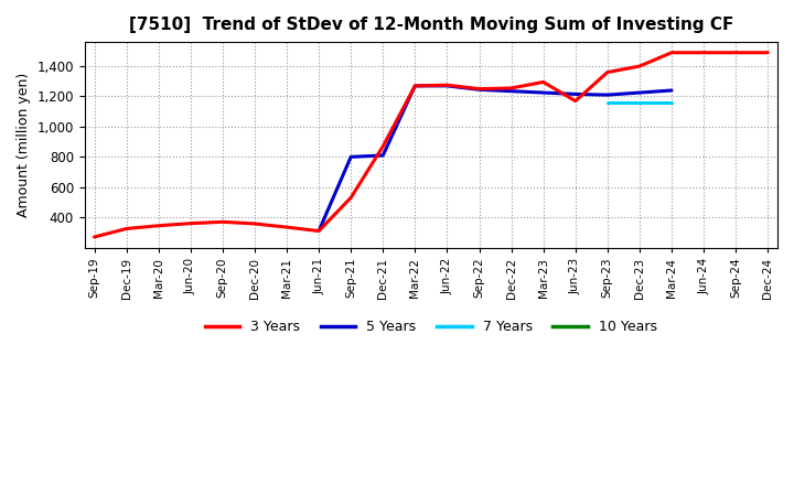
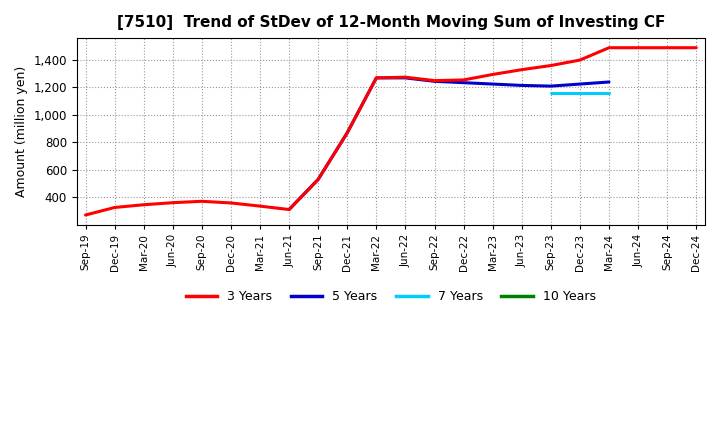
5 Years/Sep-21: 800 -> 530
5 Years/Dec-21: 810 -> 870
3 Years/Jun-23: 1,170 -> 1,330
